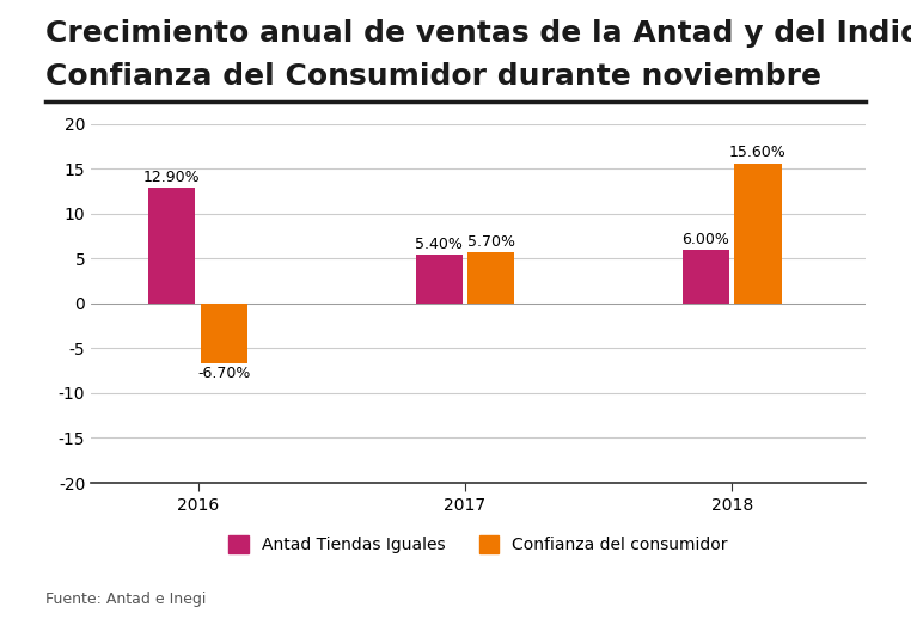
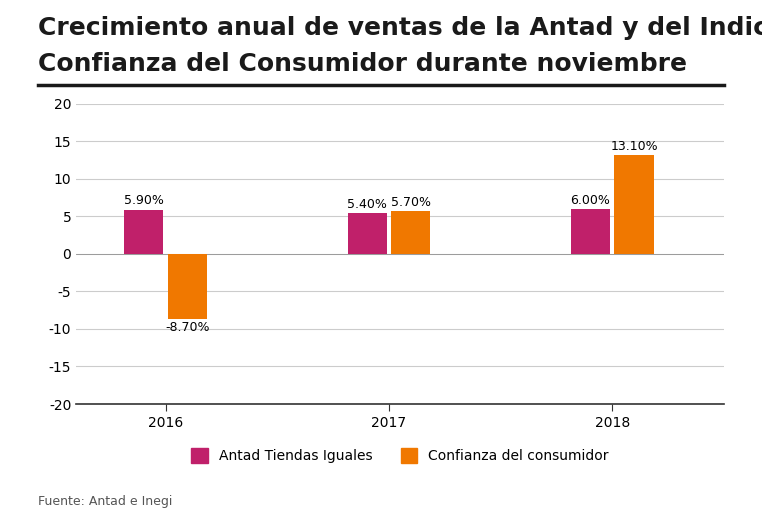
Antad Tiendas Iguales/2016: 12.90% -> 5.90%
Confianza del consumidor/2016: -6.70% -> -8.70%
Confianza del consumidor/2018: 15.60% -> 13.10%
